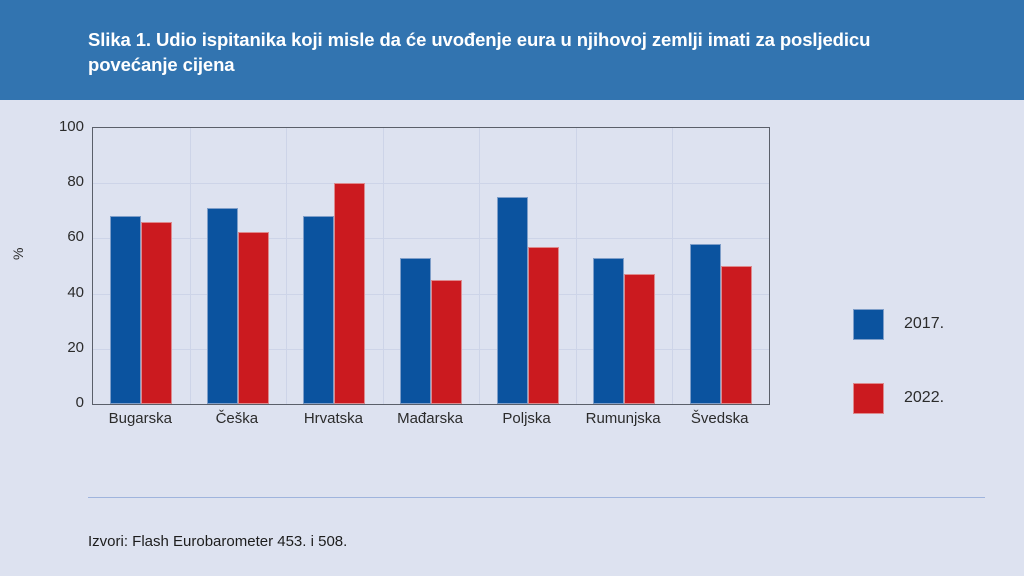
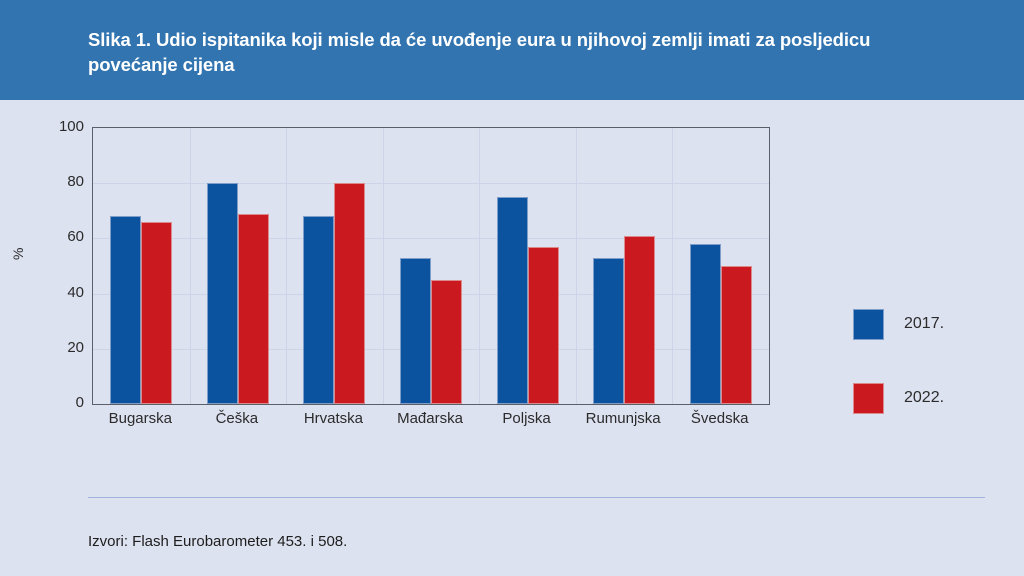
2017./Češka: 71 -> 80
2022./Češka: 62 -> 69
2022./Rumunjska: 47 -> 61
